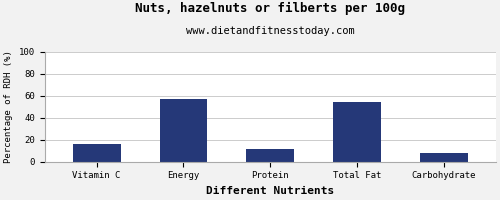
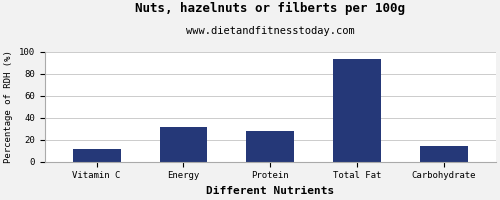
Vitamin C: 16 -> 11
Energy: 57 -> 31
Protein: 11 -> 28
Total Fat: 54 -> 93
Carbohydrate: 8 -> 14
